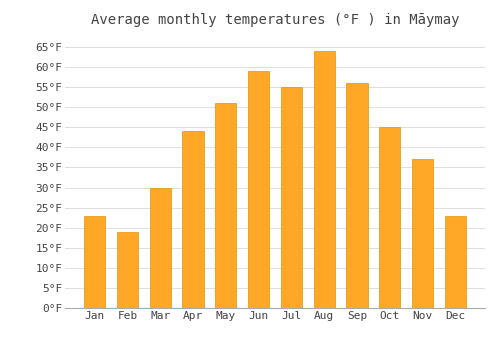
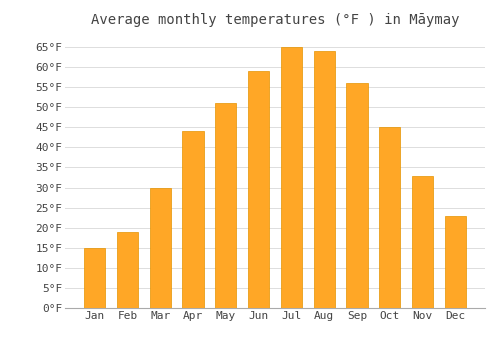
Jan: 23°F -> 15°F
Jul: 55°F -> 65°F
Nov: 37°F -> 33°F
